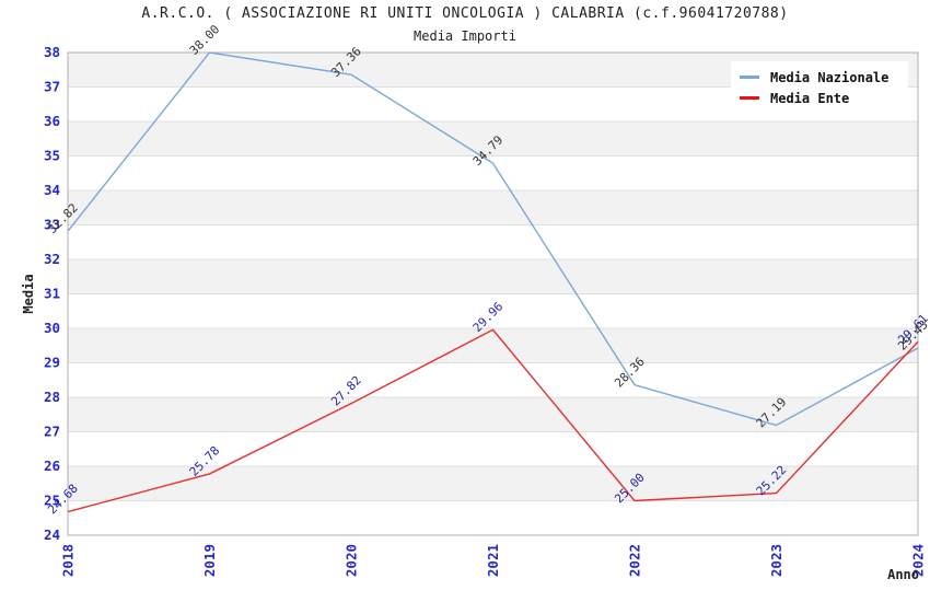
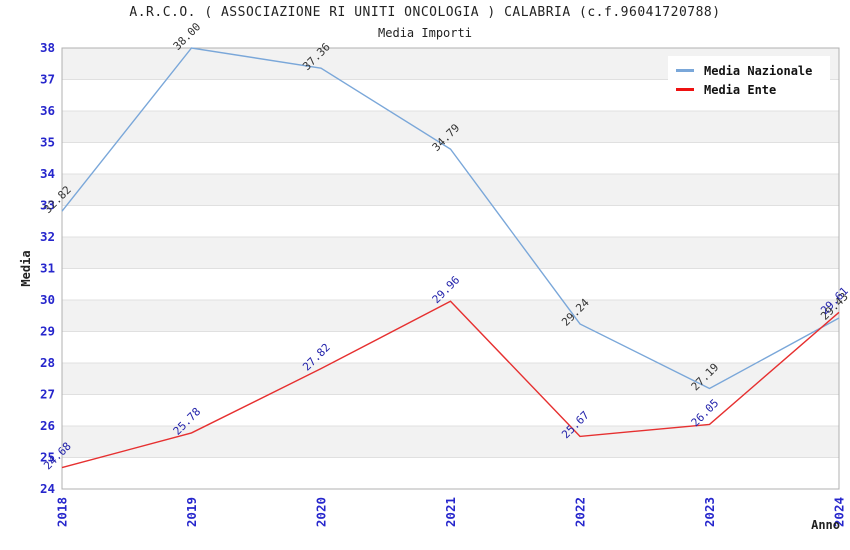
Media Nazionale/2022: 28.36 -> 29.24
Media Ente/2022: 25.00 -> 25.67
Media Ente/2023: 25.22 -> 26.05
